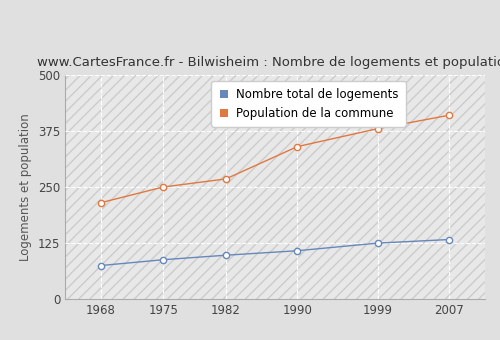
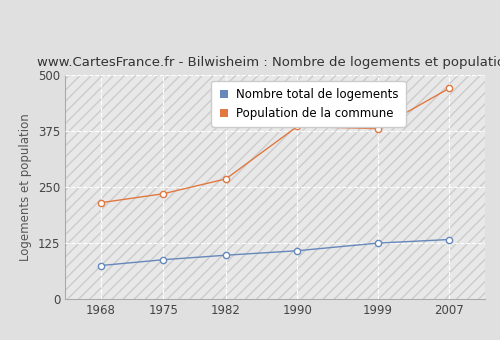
Population de la commune/1975: 250 -> 235
Population de la commune/1990: 340 -> 385
Population de la commune/2007: 410 -> 470
